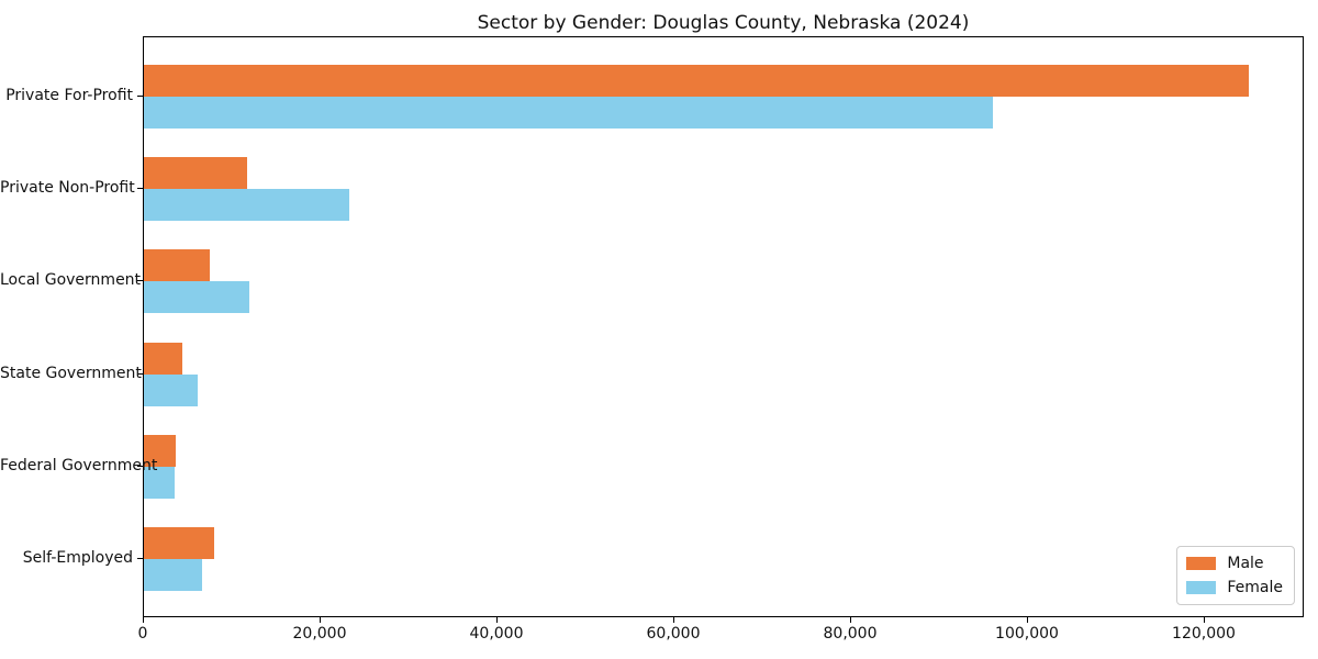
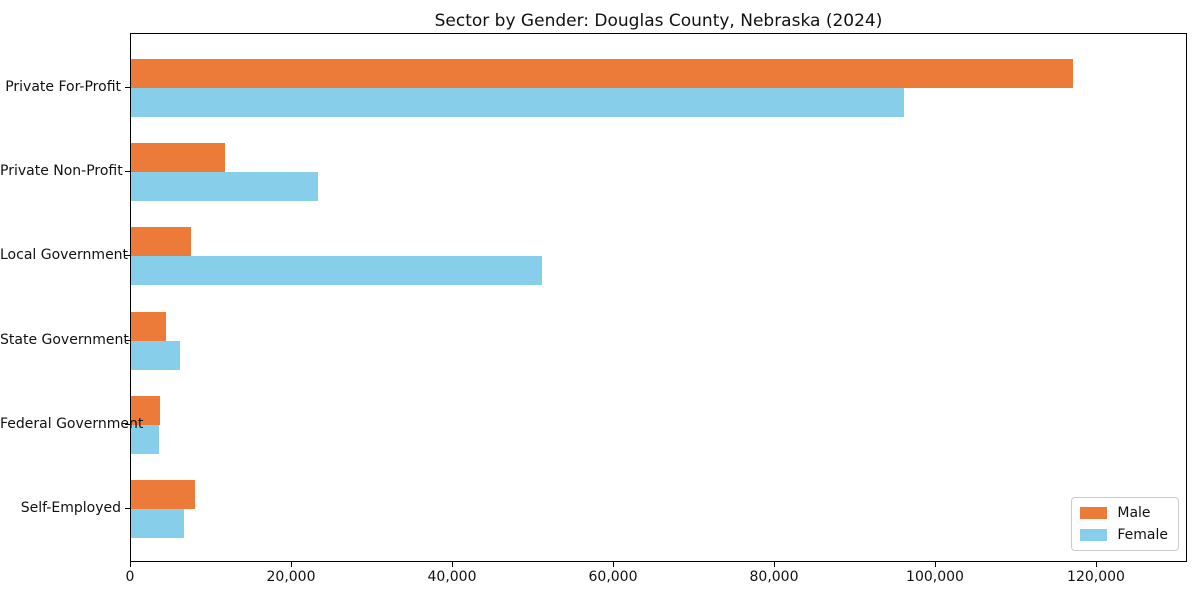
Male/Private For-Profit: 125000 -> 117000
Female/Local Government: 12000 -> 51000
